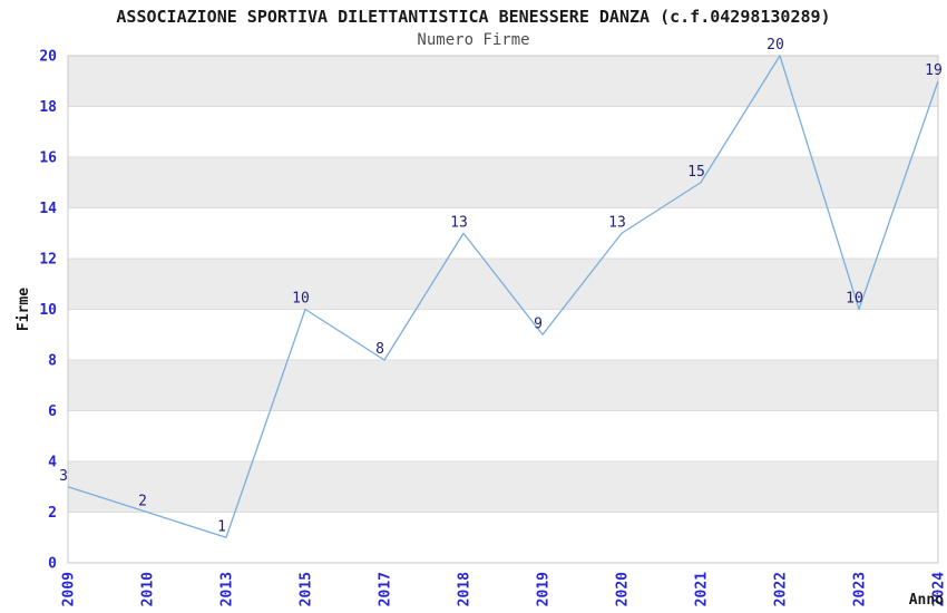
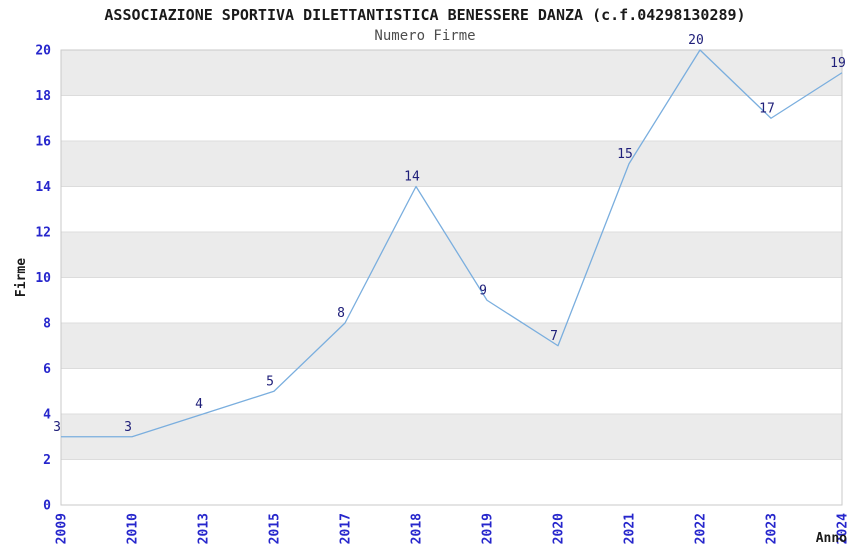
2010: 2 -> 3
2013: 1 -> 4
2015: 10 -> 5
2018: 13 -> 14
2020: 13 -> 7
2023: 10 -> 17
